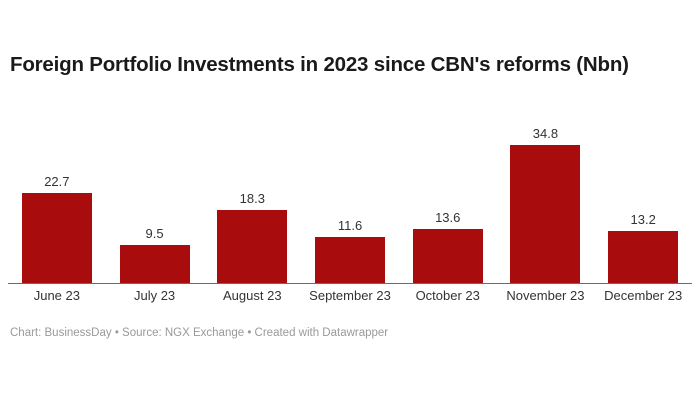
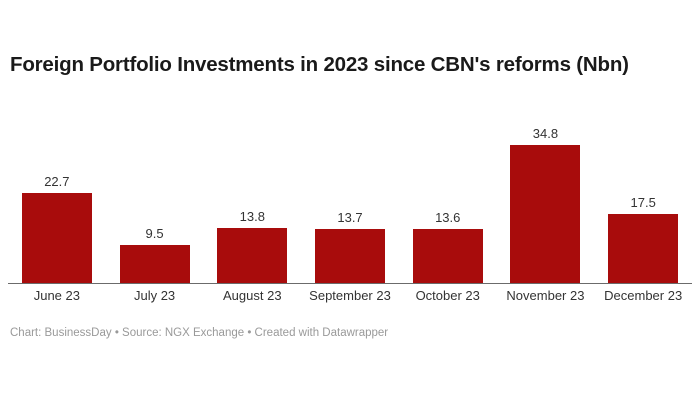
August 23: 18.3 -> 13.8
September 23: 11.6 -> 13.7
December 23: 13.2 -> 17.5
